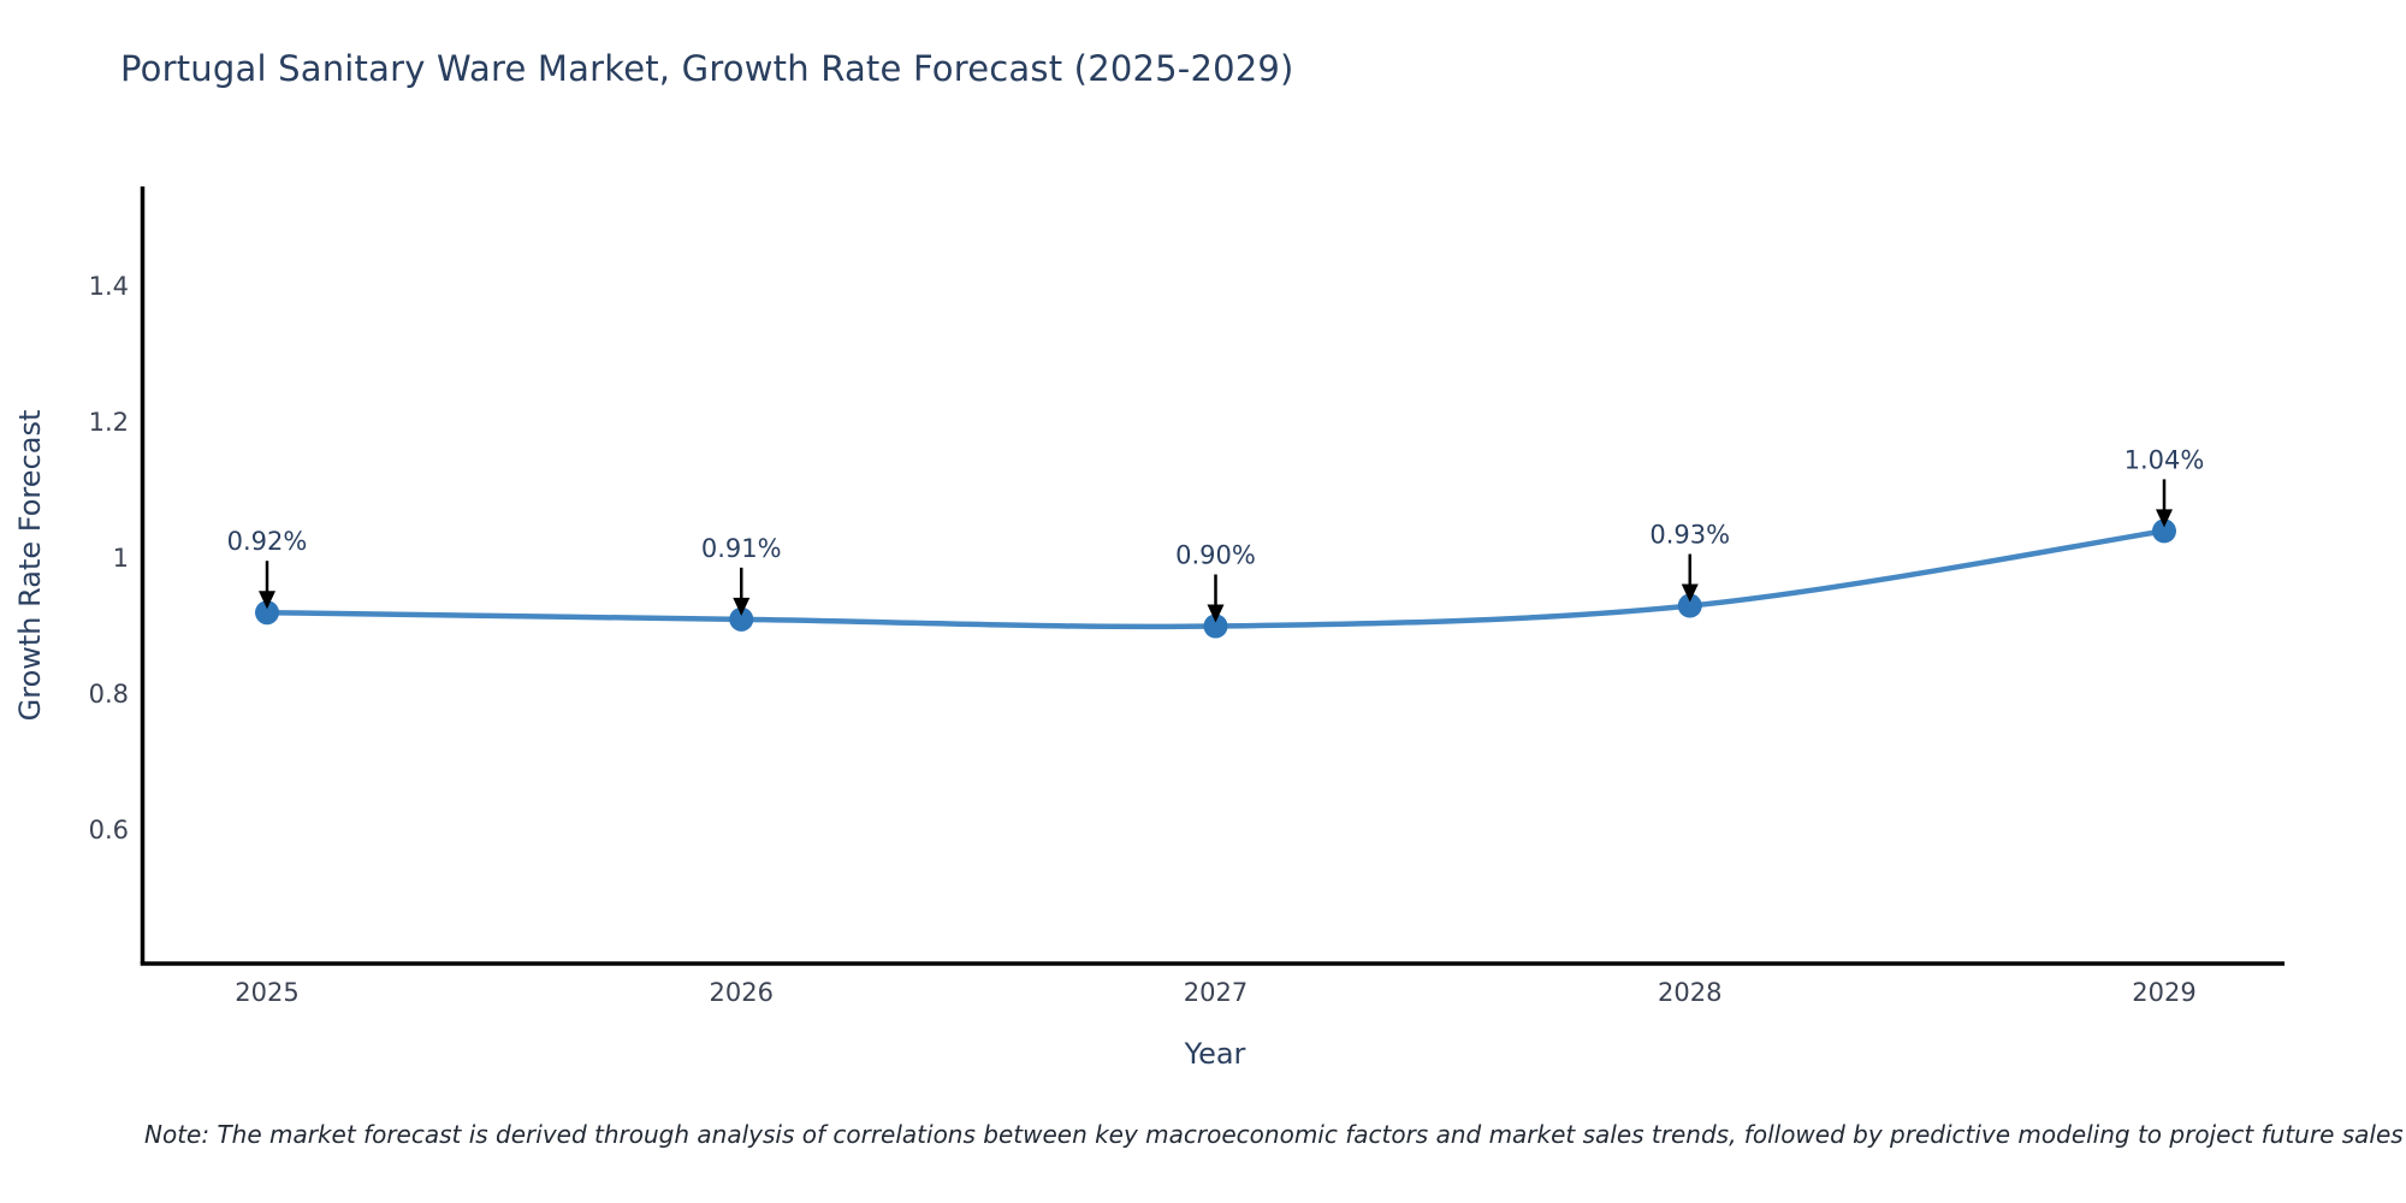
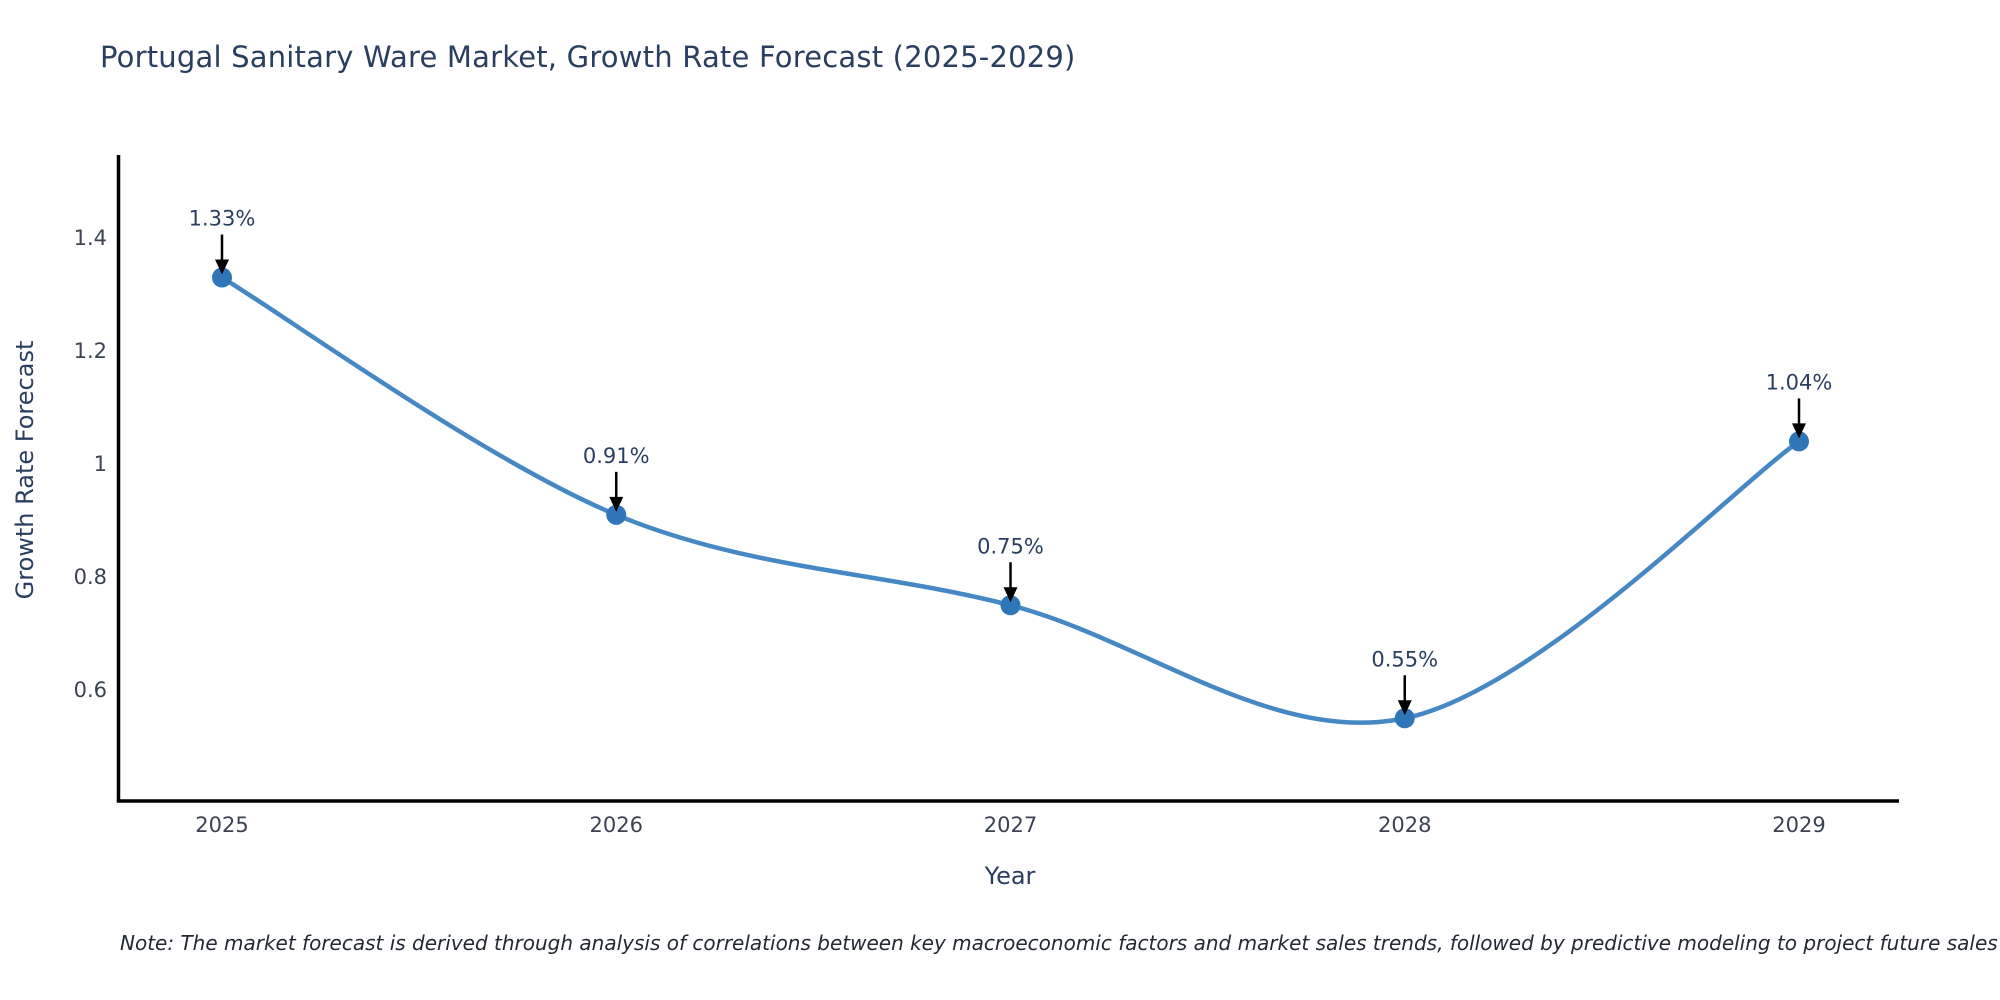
2025: 0.92% -> 1.33%
2027: 0.90% -> 0.75%
2028: 0.93% -> 0.55%
